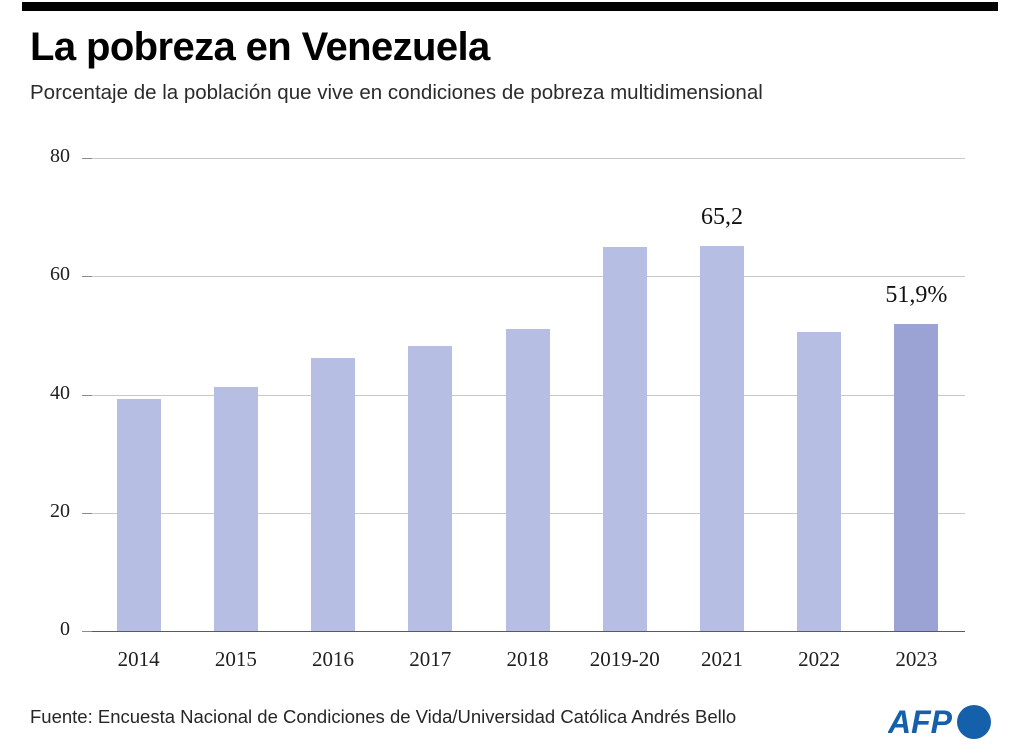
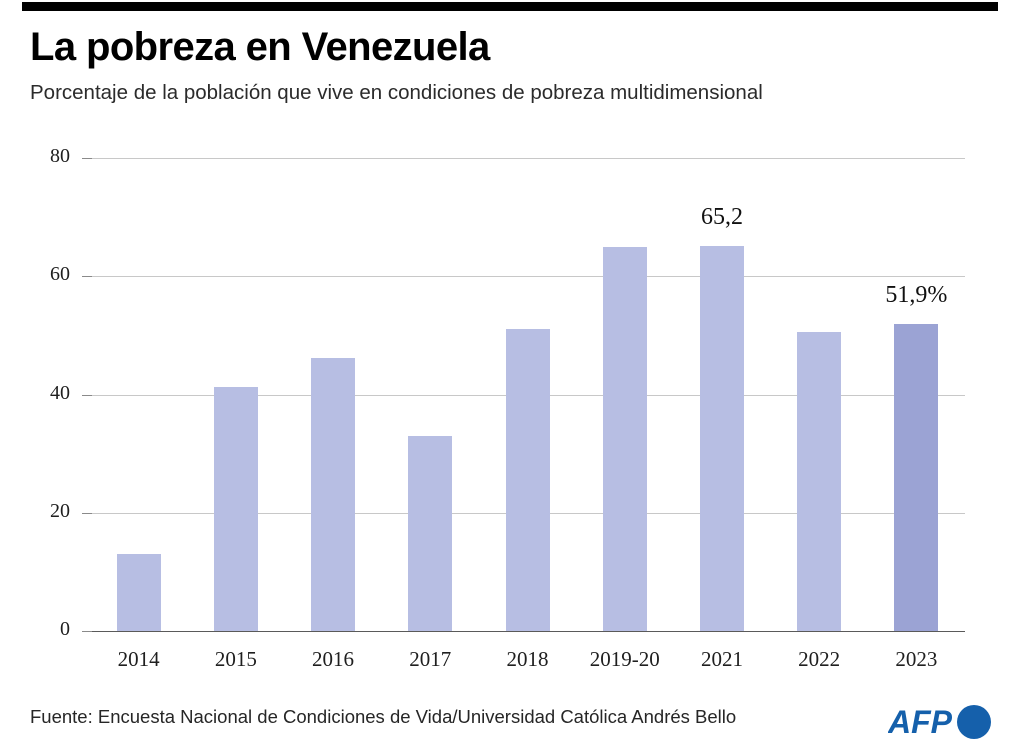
2014: 39 -> 13
2017: 48 -> 33
